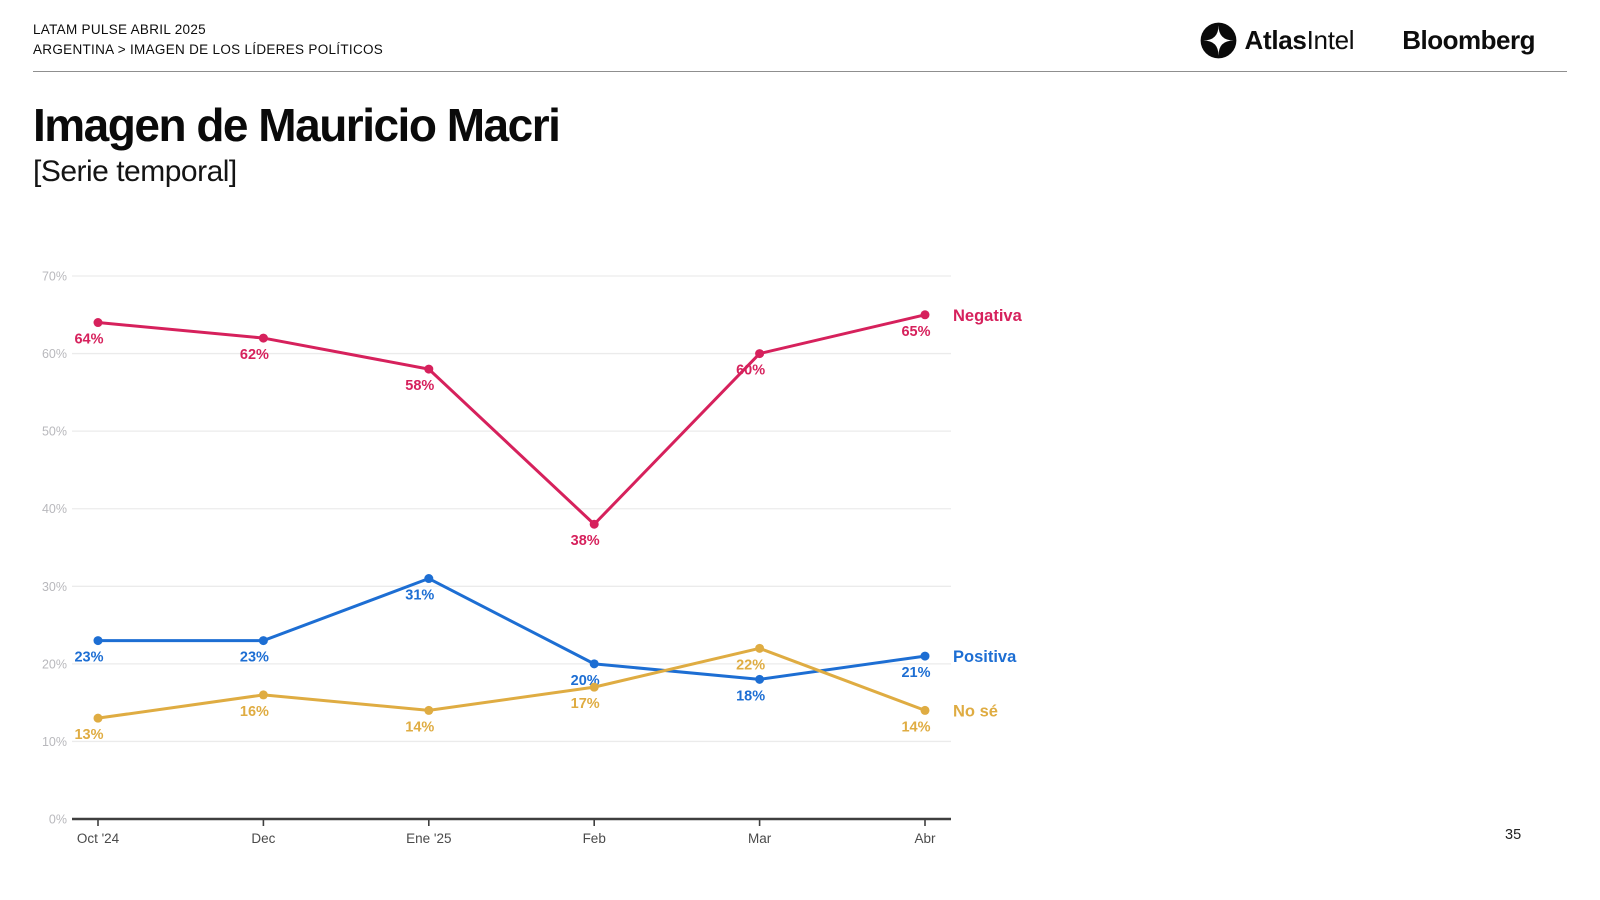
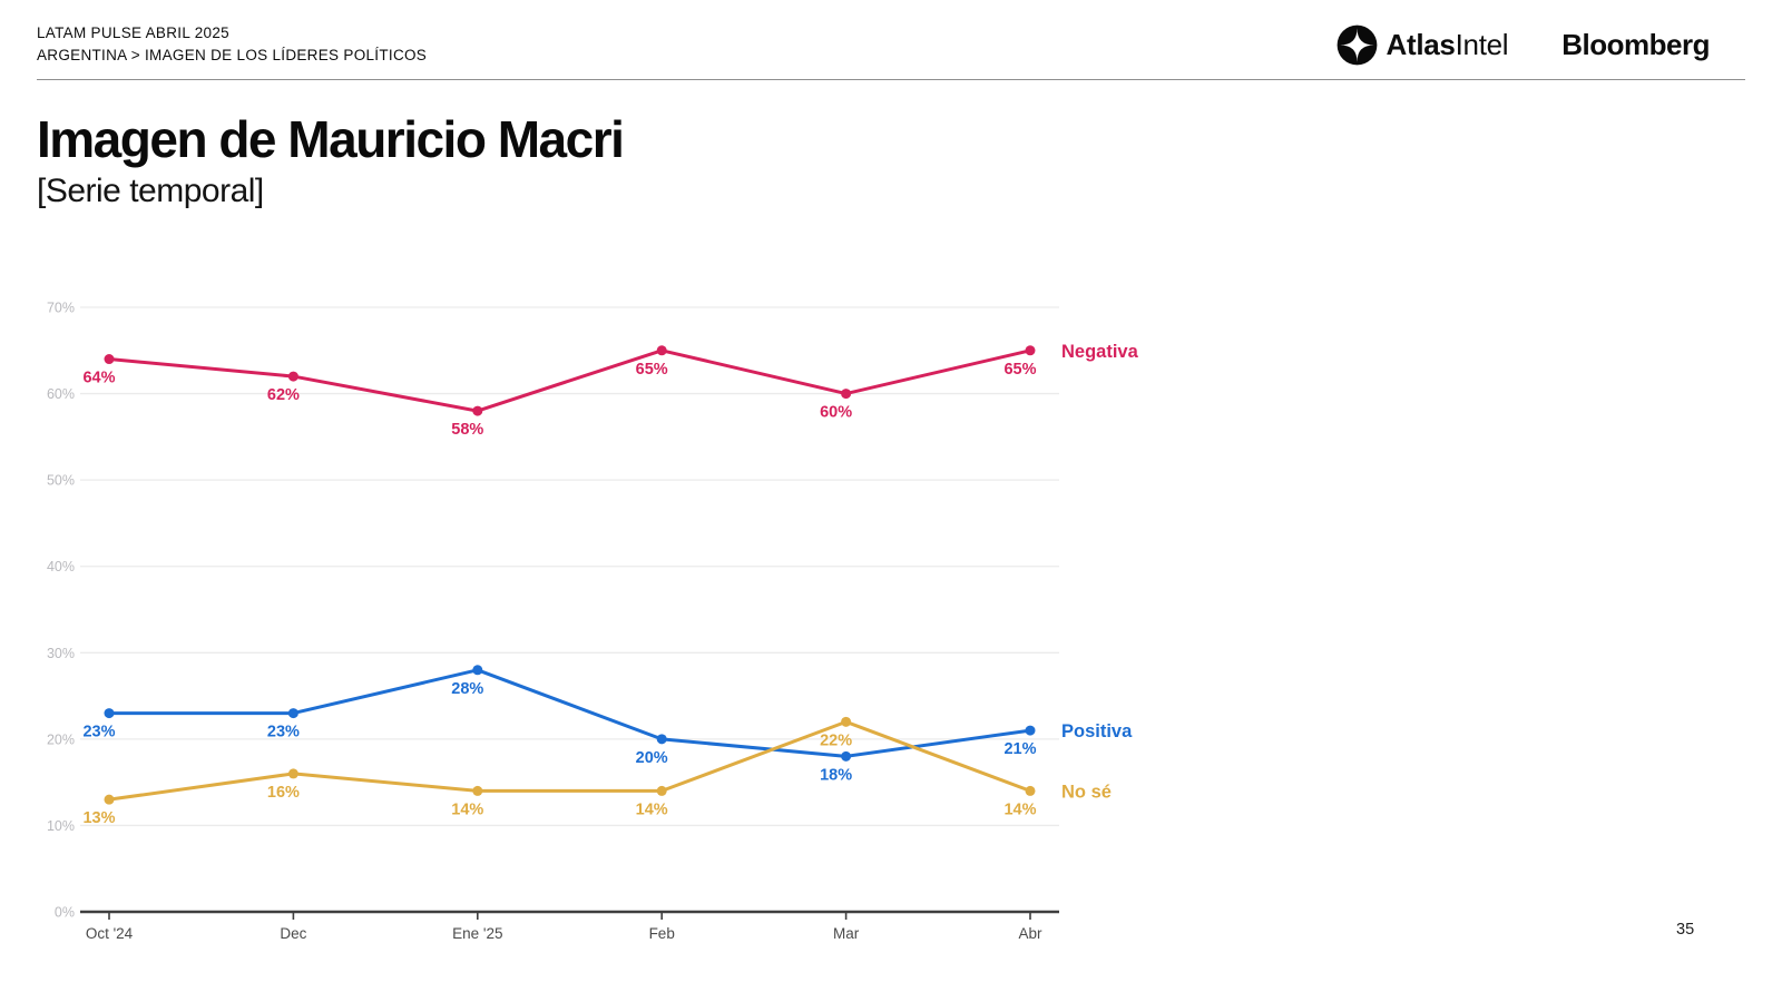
Positiva/Ene '25: 31% -> 28%
Negativa/Feb: 38% -> 65%
No sé/Feb: 17% -> 14%
